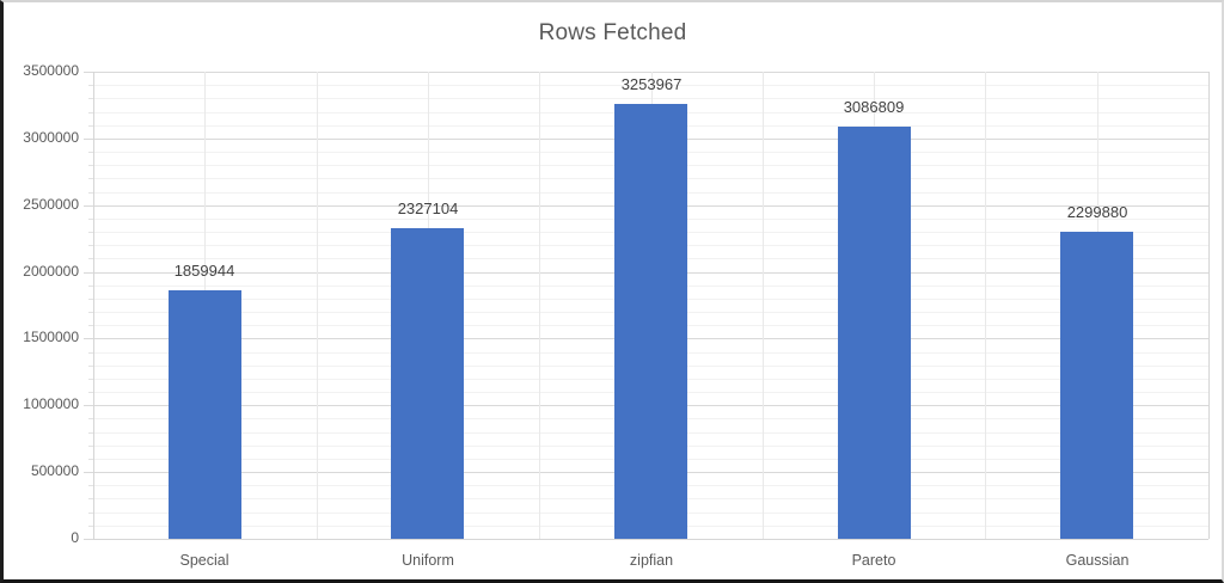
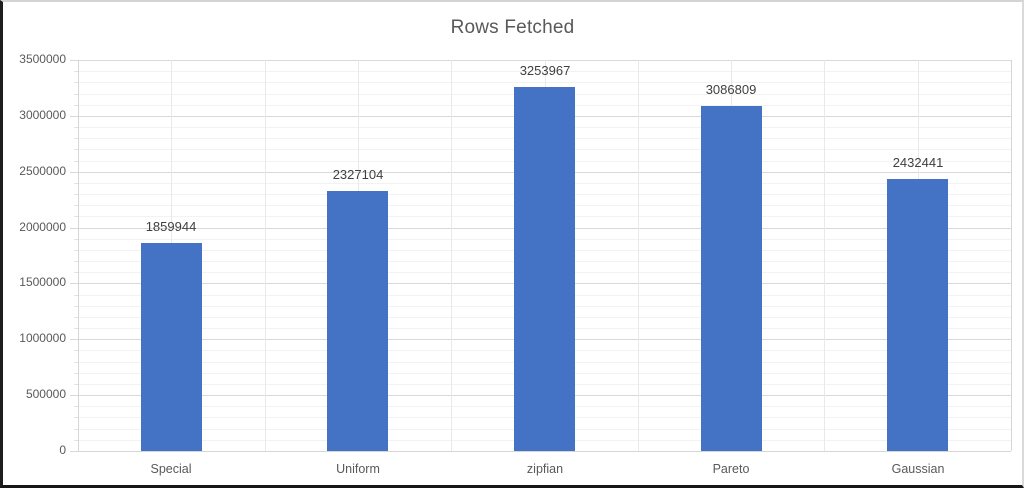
Gaussian: 2299880 -> 2432441
